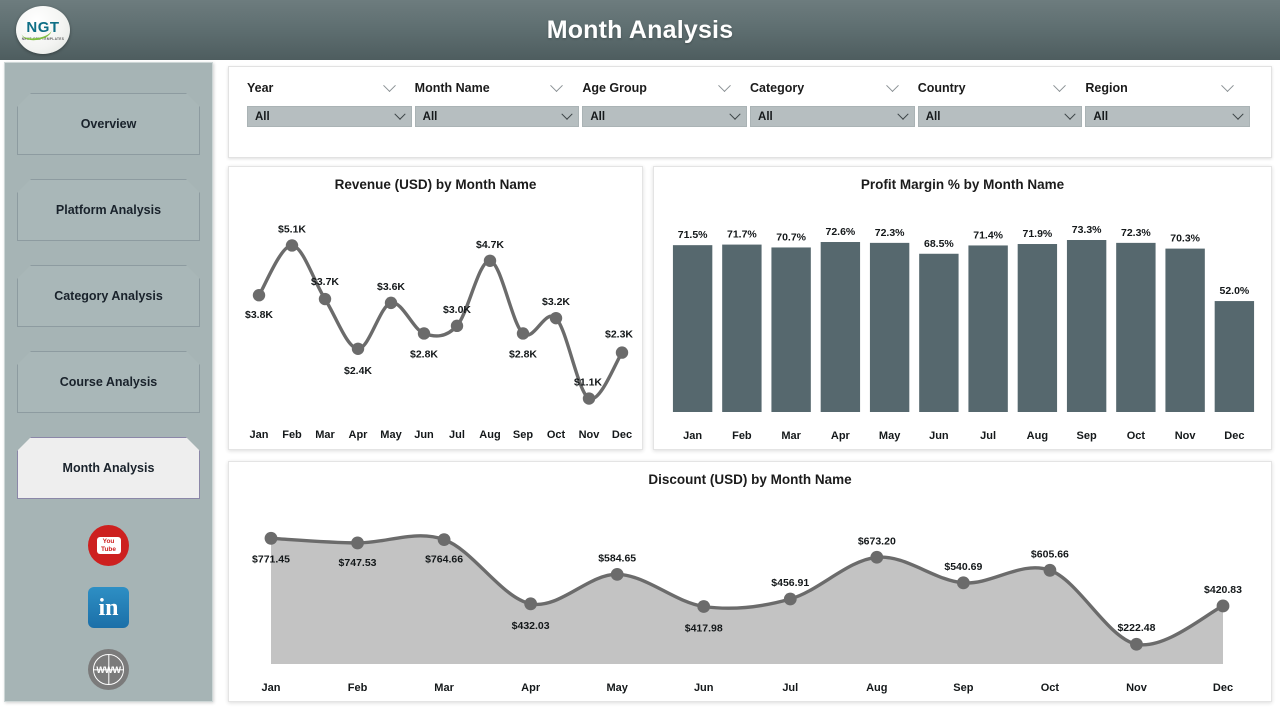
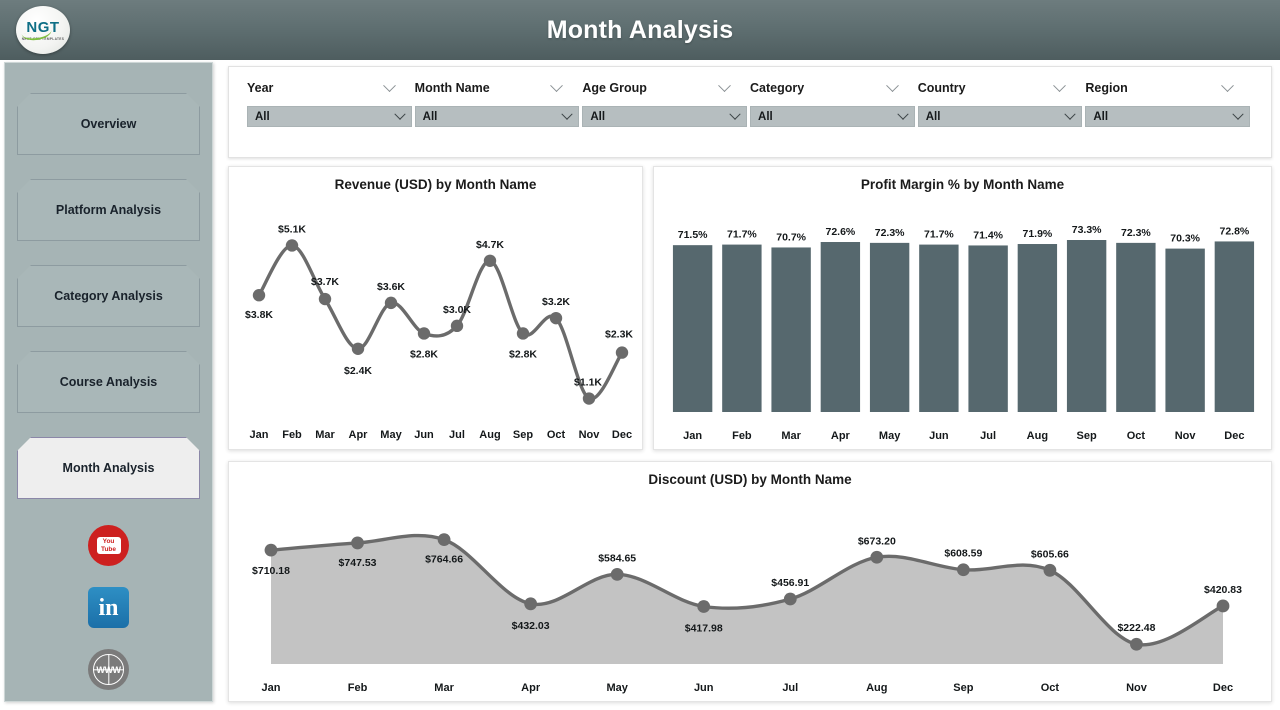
Profit Margin % by Month Name/Jun: 68.5% -> 71.7%
Profit Margin % by Month Name/Dec: 52.0% -> 72.8%
Discount (USD) by Month Name/Jan: $771.45 -> $710.18
Discount (USD) by Month Name/Sep: $540.69 -> $608.59
